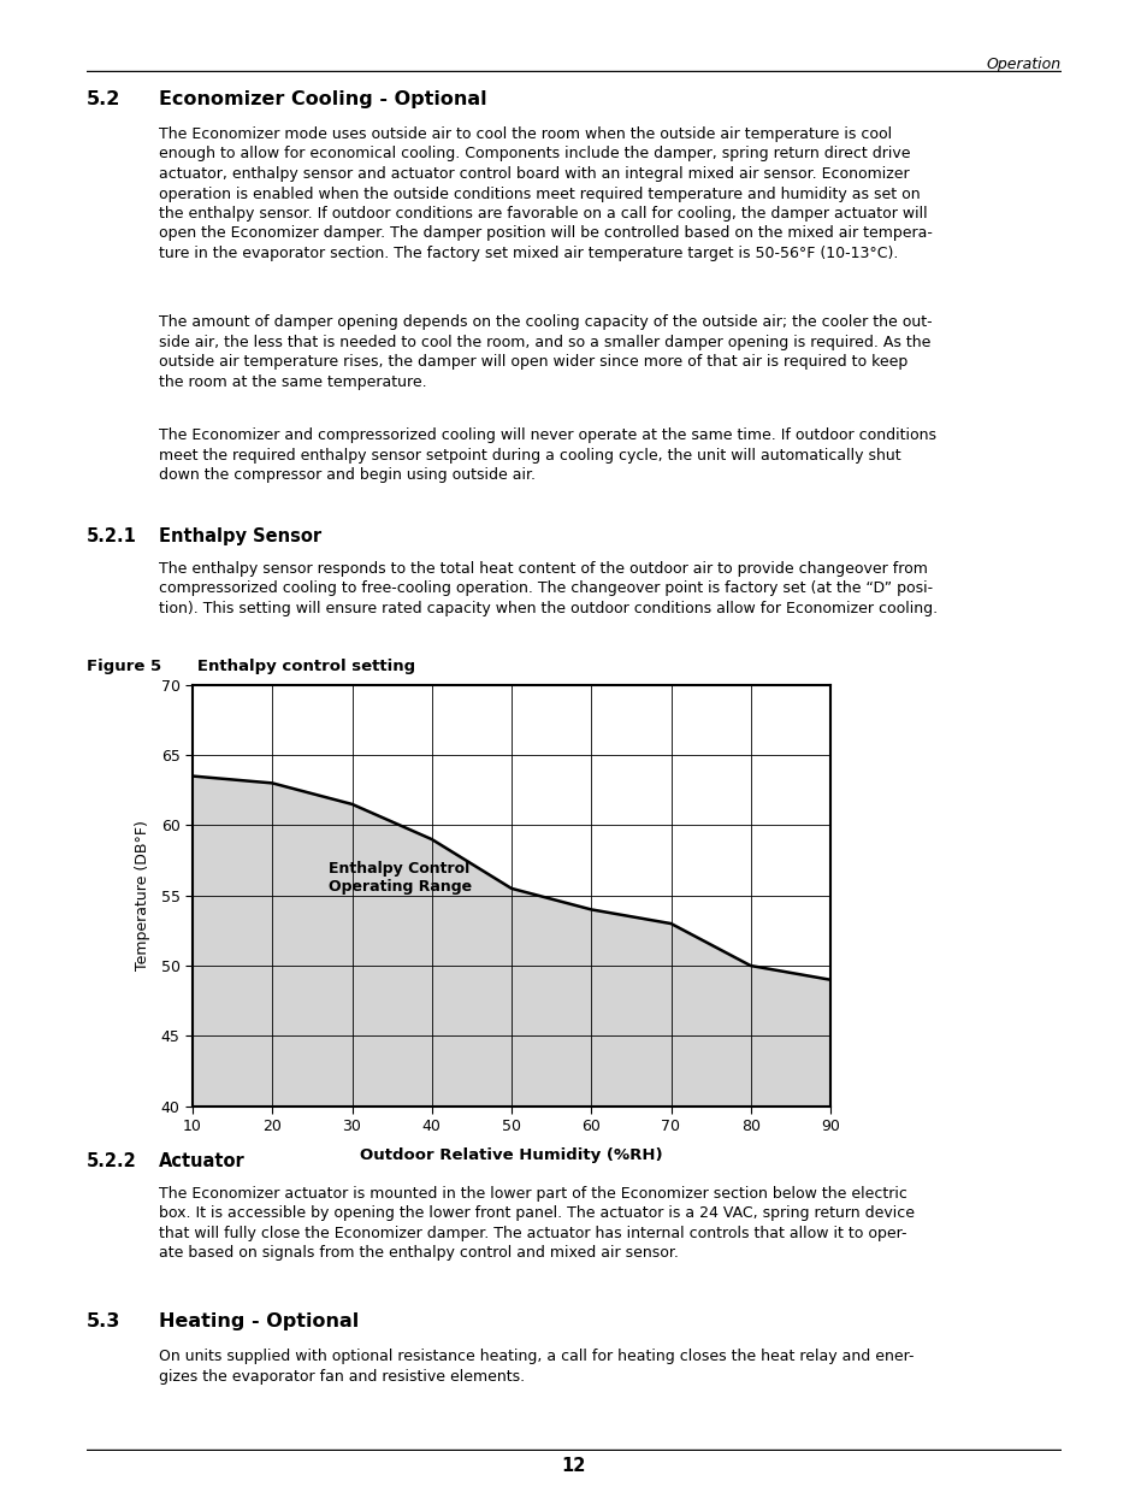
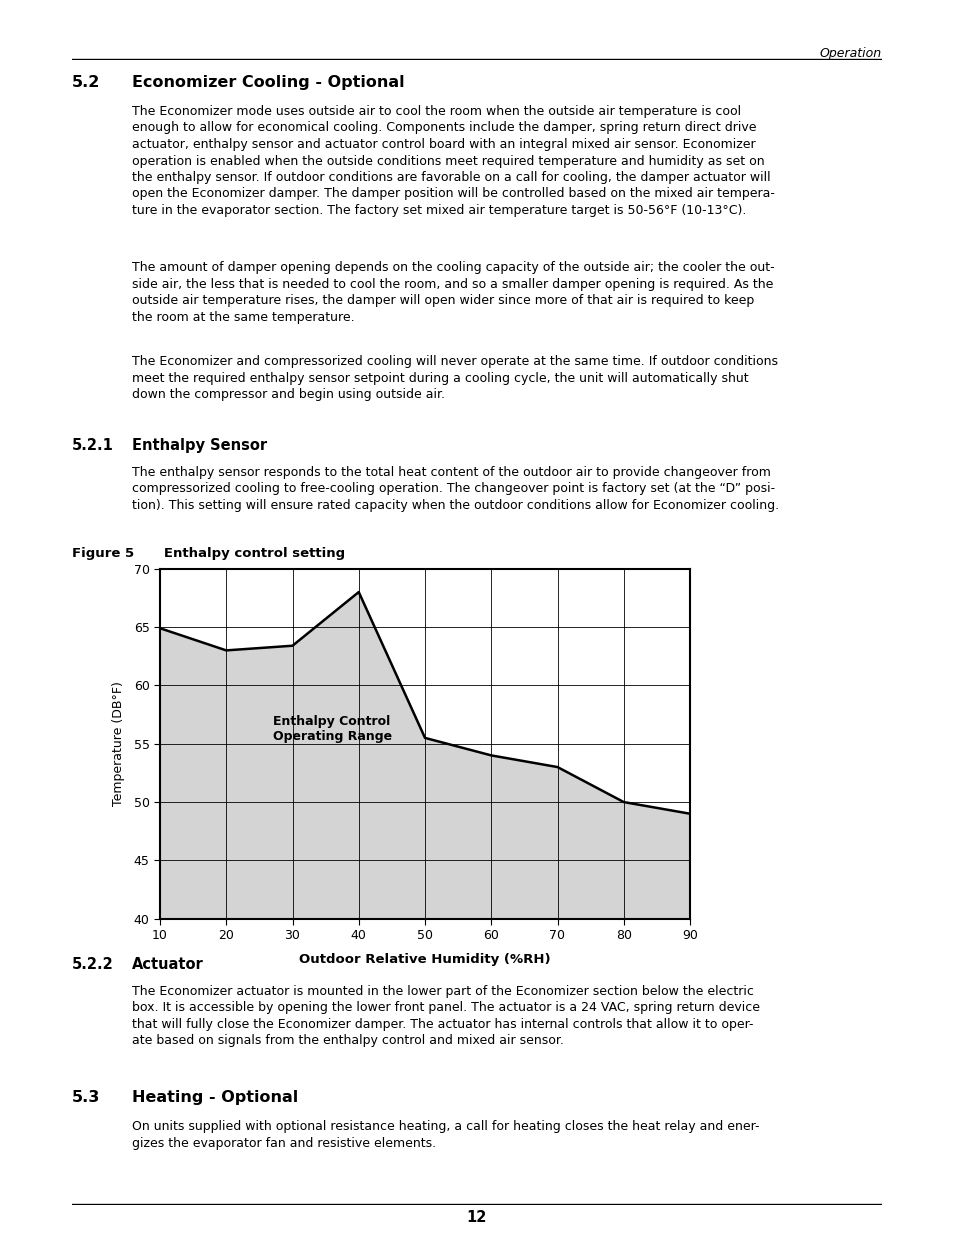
10: 63.5 -> 64.9
30: 61.5 -> 63.4
40: 59.0 -> 68.0
